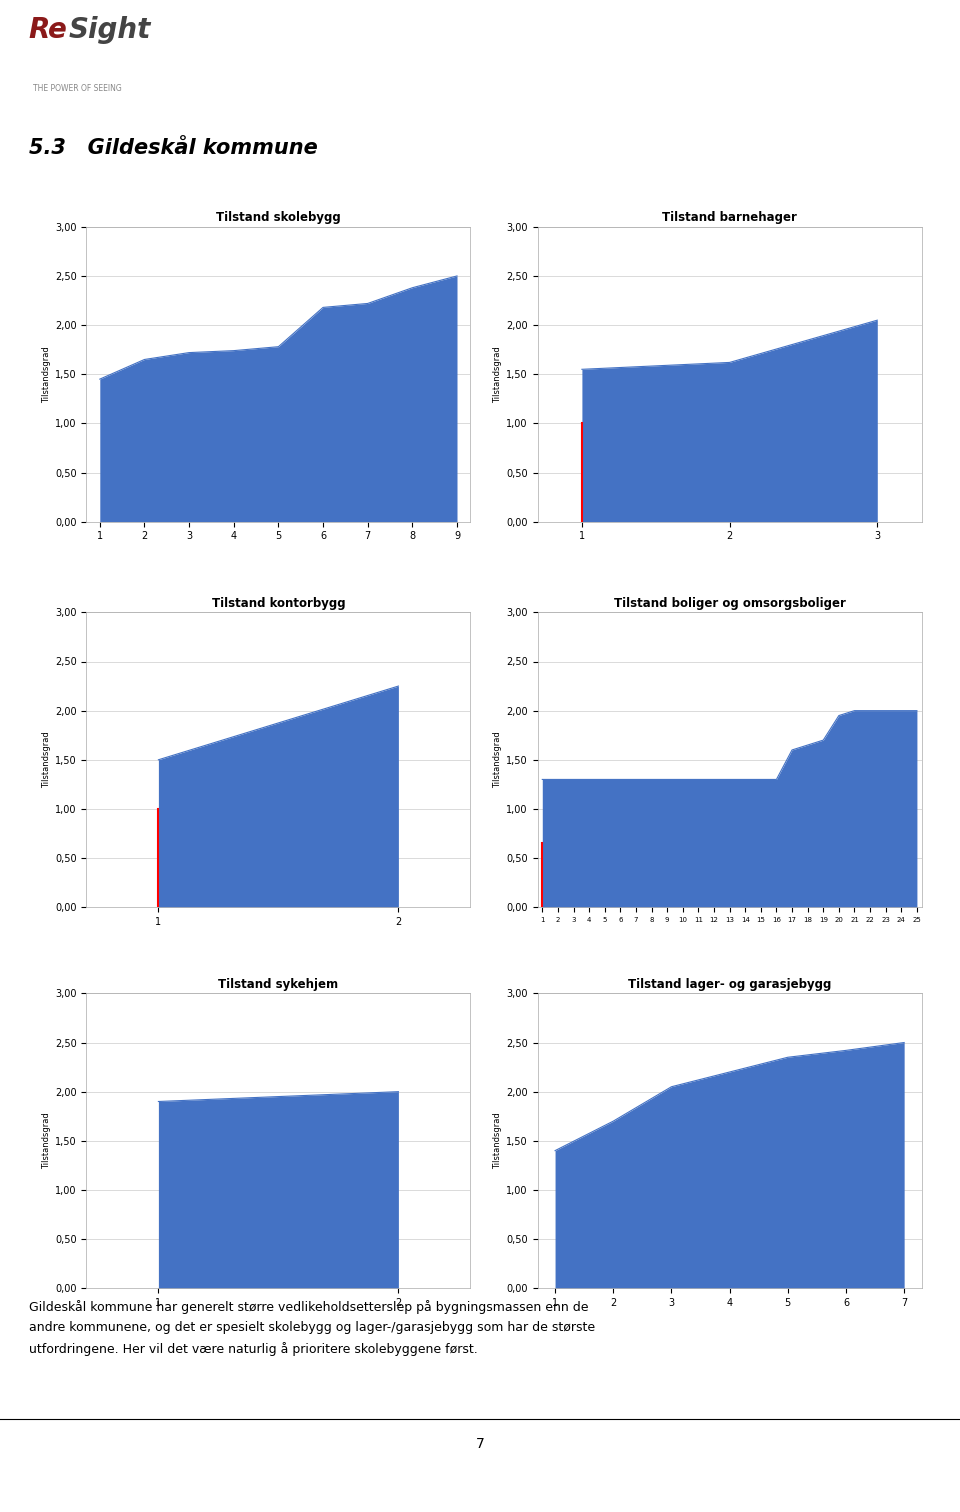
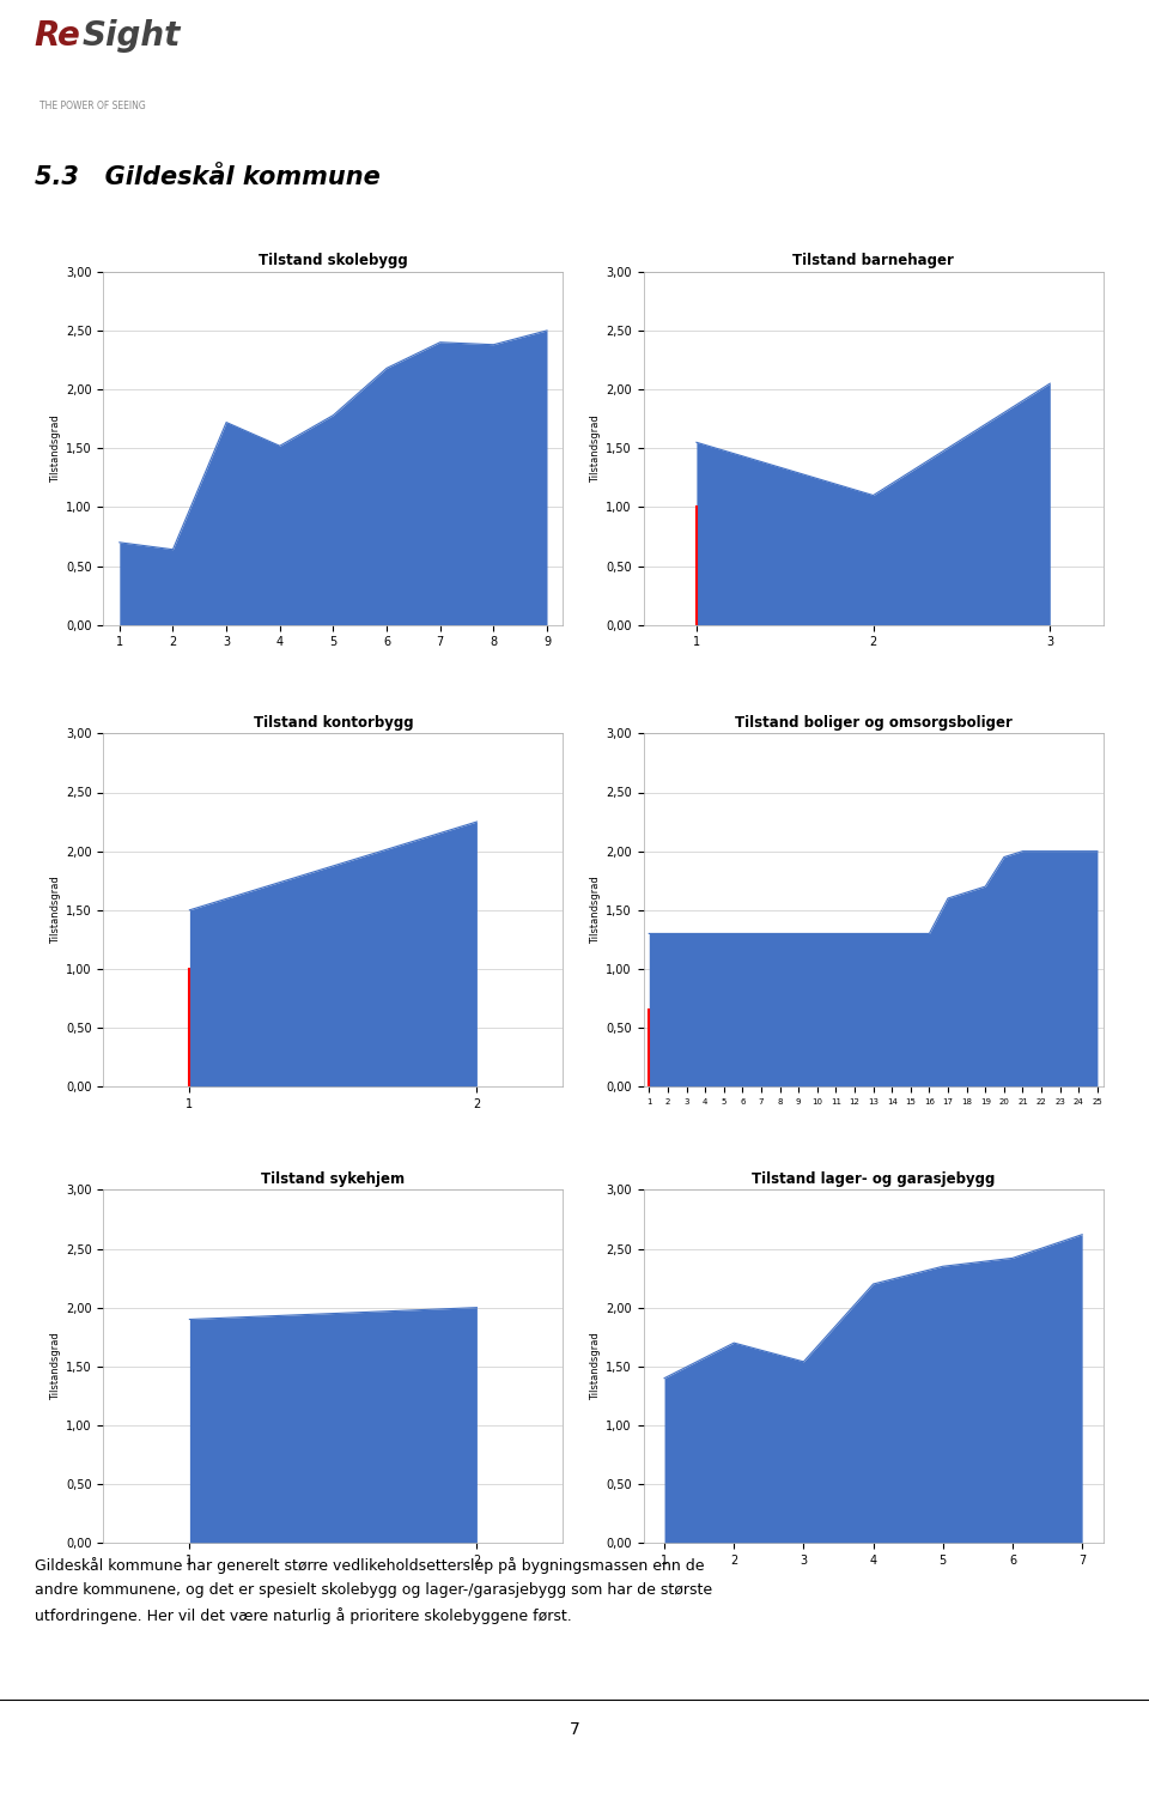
Tilstand skolebygg/1: 1,45 -> 0,70
Tilstand skolebygg/2: 1,65 -> 0,64
Tilstand skolebygg/4: 1,74 -> 1,52
Tilstand skolebygg/7: 2,22 -> 2,40
Tilstand barnehager/2: 1,62 -> 1,10
Tilstand lager- og garasjebygg/3: 2,05 -> 1,54
Tilstand lager- og garasjebygg/7: 2,50 -> 2,62
